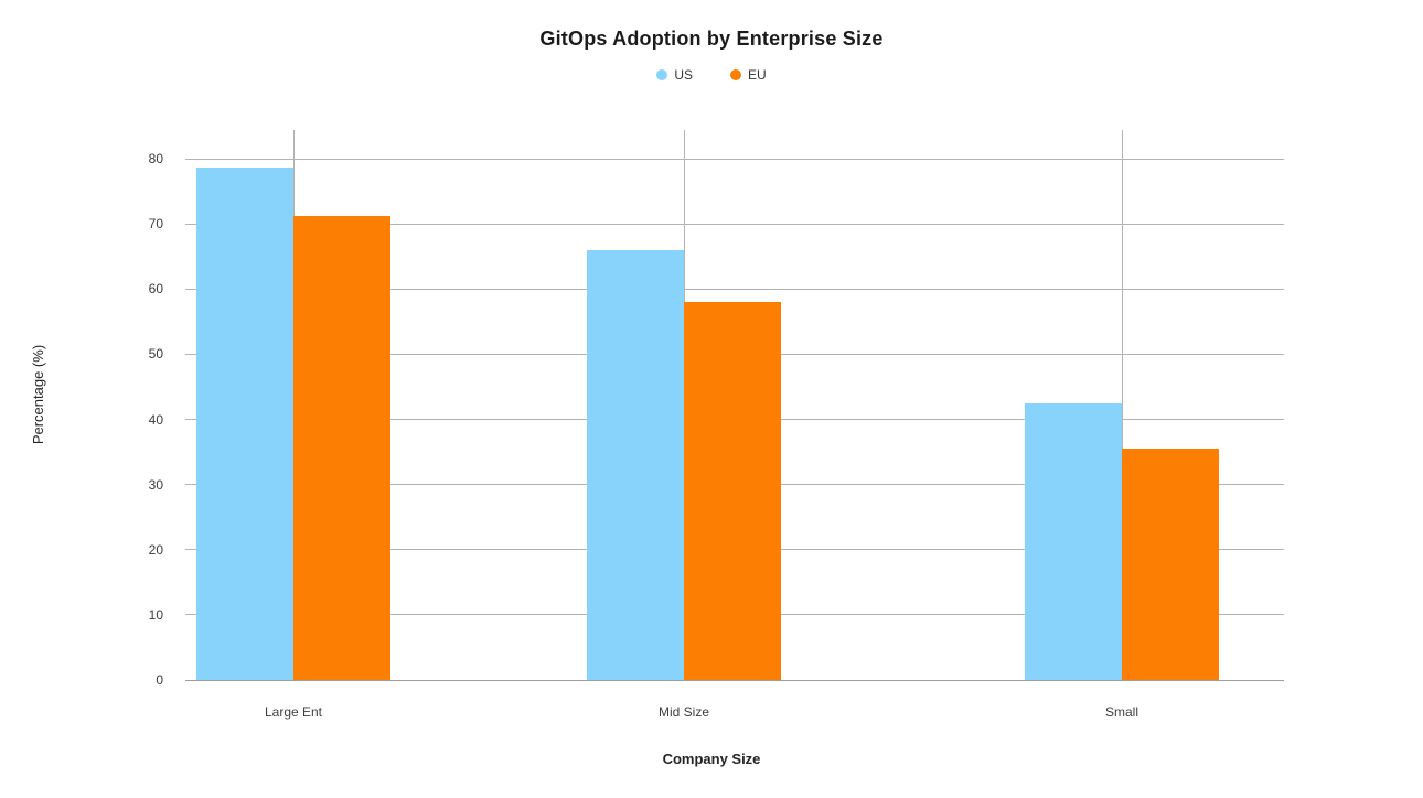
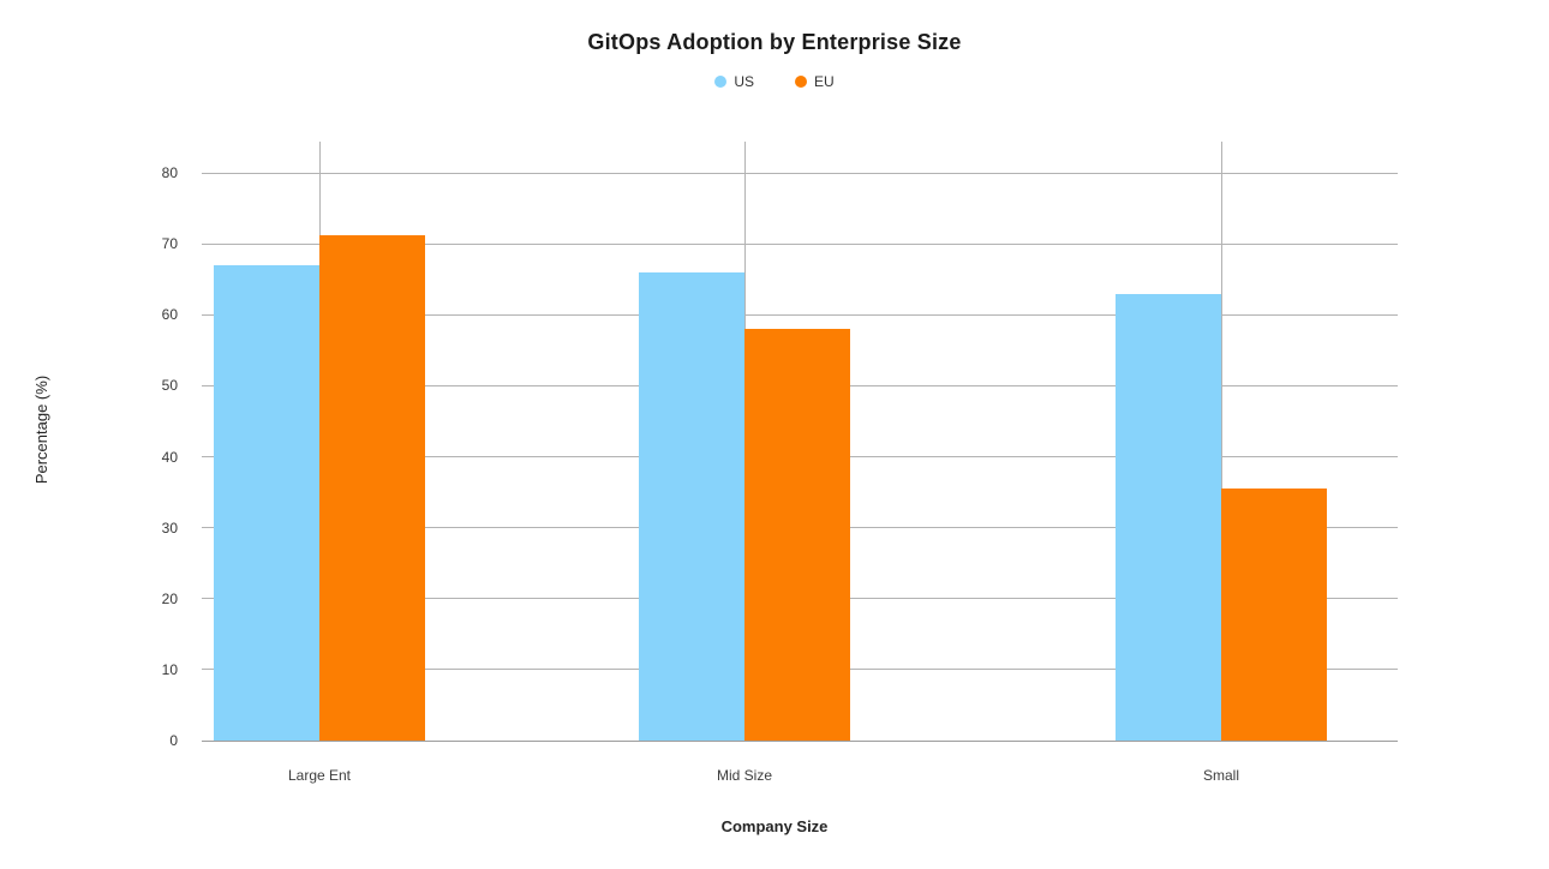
US/Large Ent: 79 -> 67
US/Small: 42 -> 63
